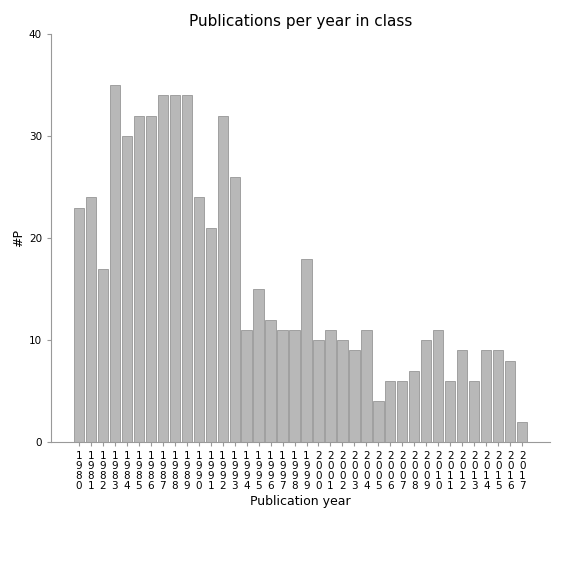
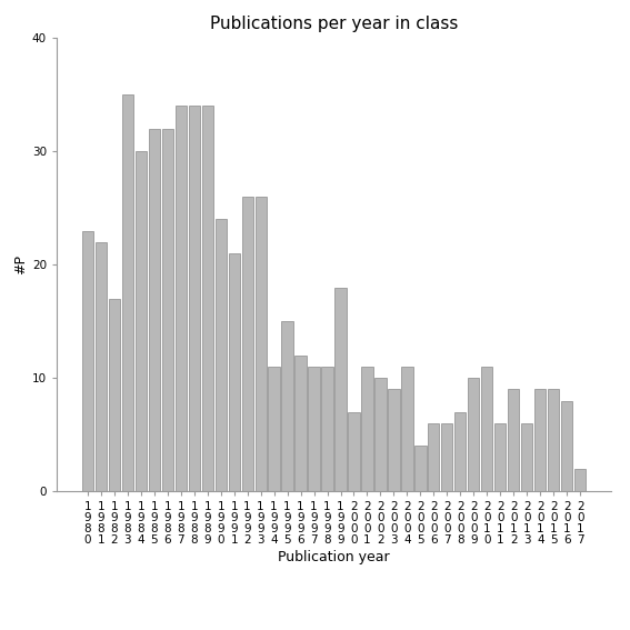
1 9 8 1: 24 -> 22
1 9 9 2: 32 -> 26
2 0 0 0: 10 -> 7
